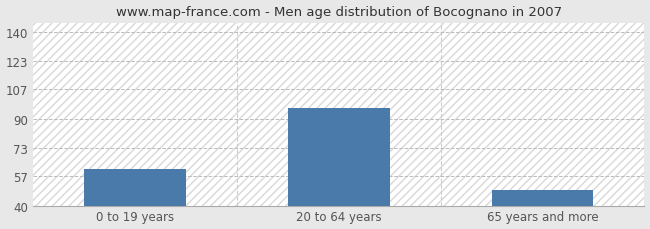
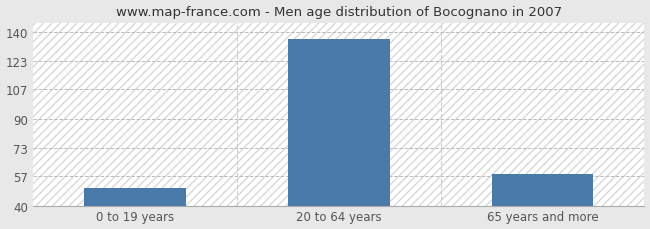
0 to 19 years: 61 -> 50
20 to 64 years: 96 -> 136
65 years and more: 49 -> 58
